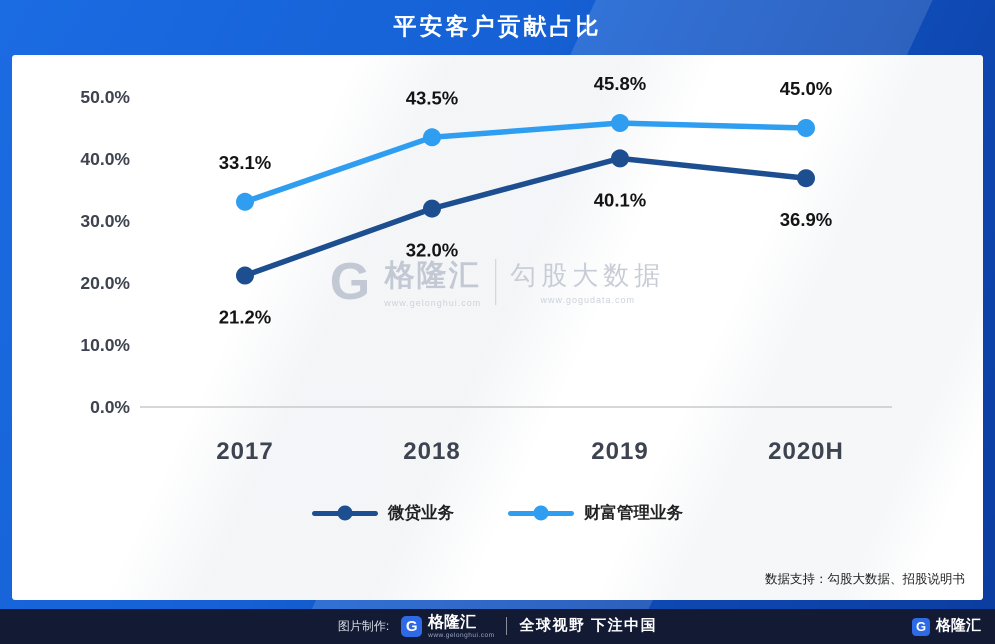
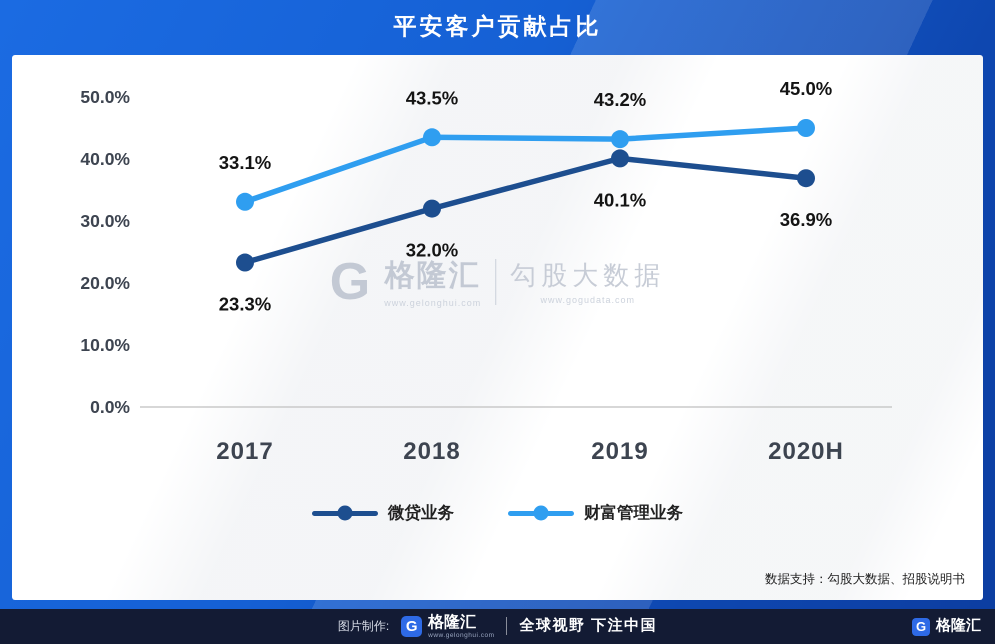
微贷业务/2017: 21.2% -> 23.3%
财富管理业务/2019: 45.8% -> 43.2%
